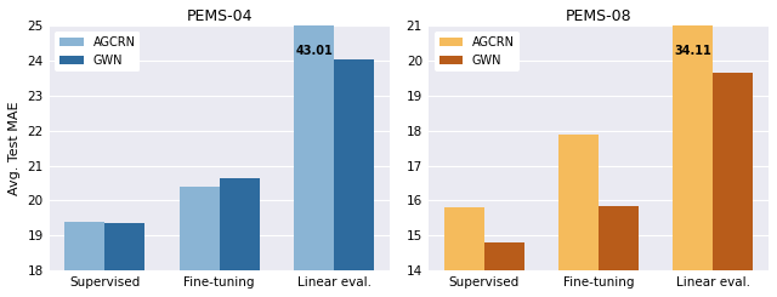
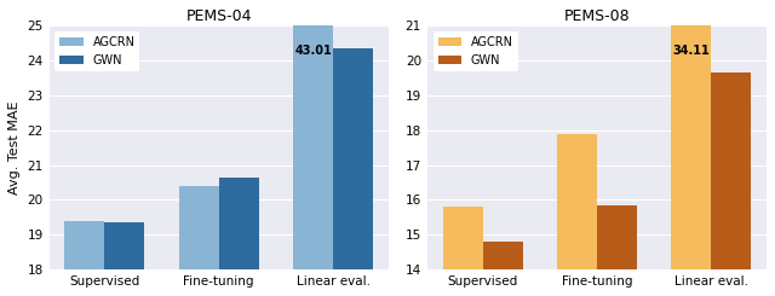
PEMS-04/GWN/Linear eval.: 24.05 -> 24.35
